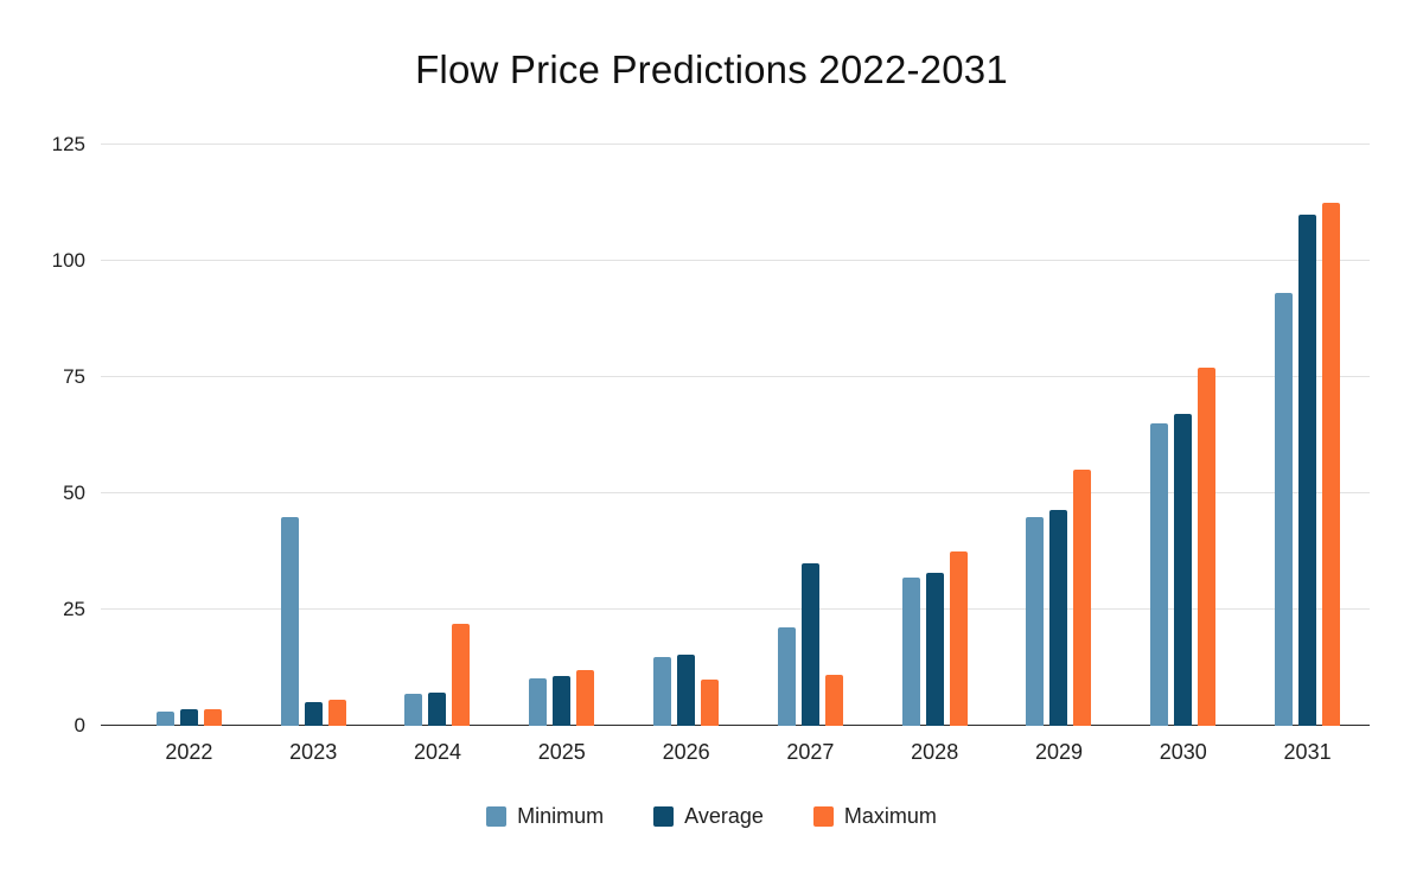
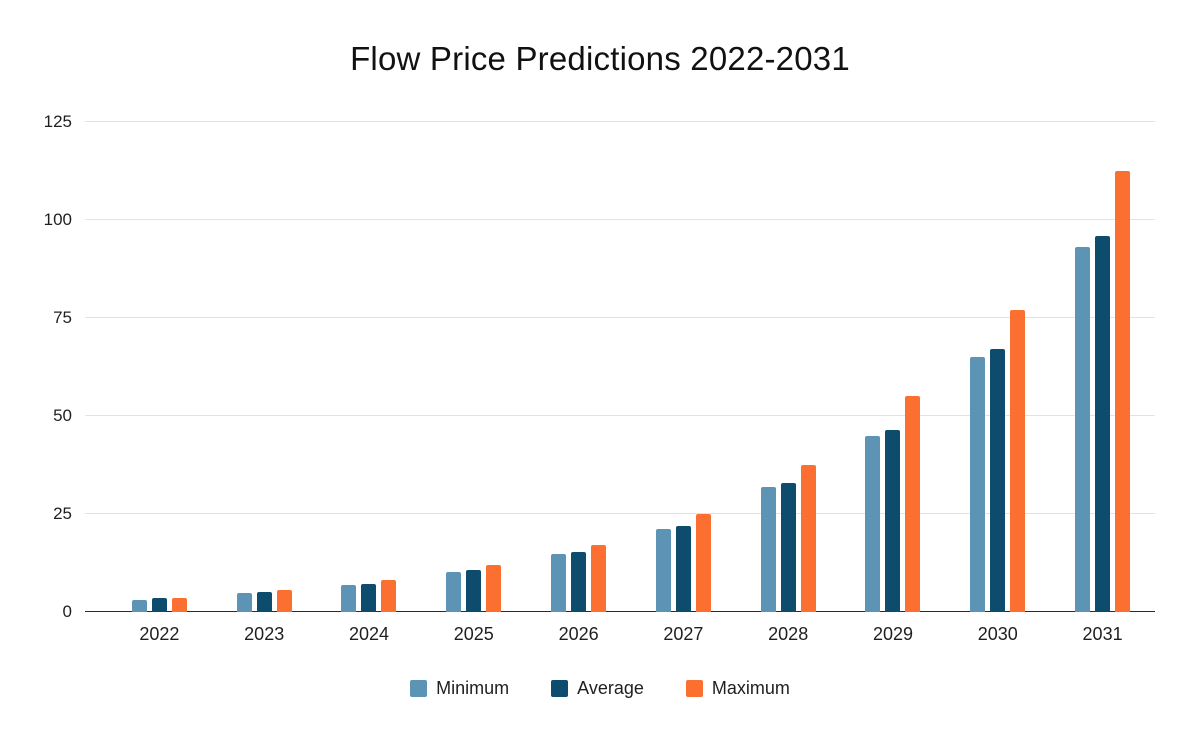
Minimum/2023: 45 -> 5
Maximum/2024: 22 -> 8
Maximum/2026: 10 -> 17
Average/2027: 35 -> 22
Maximum/2027: 11 -> 25
Average/2031: 110 -> 96
